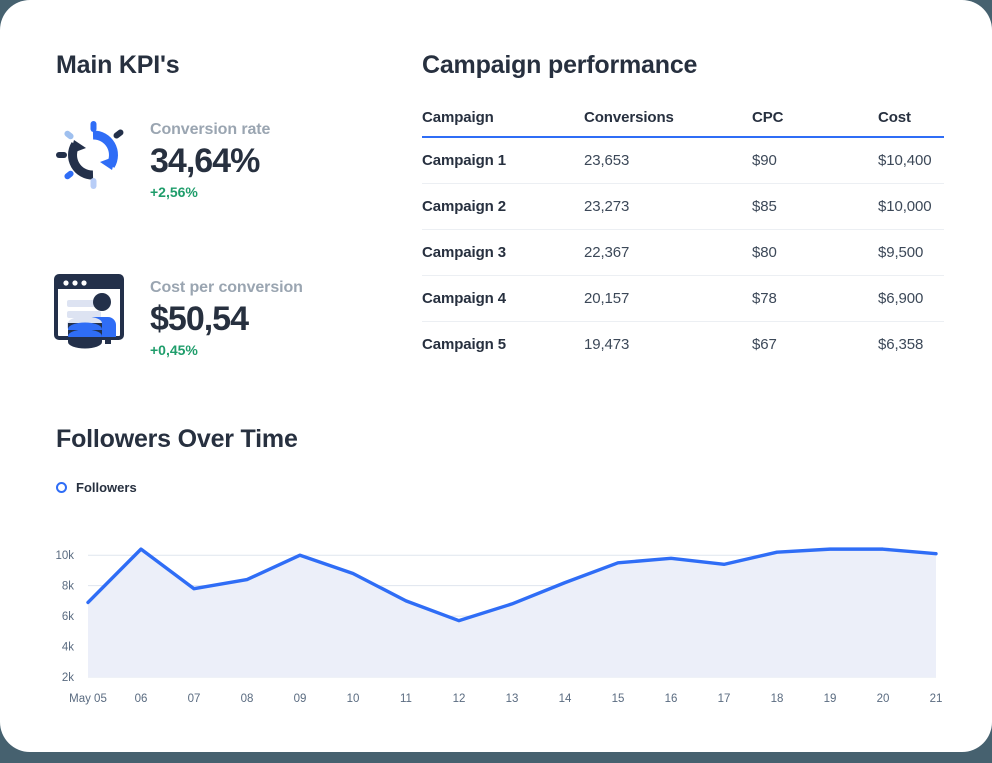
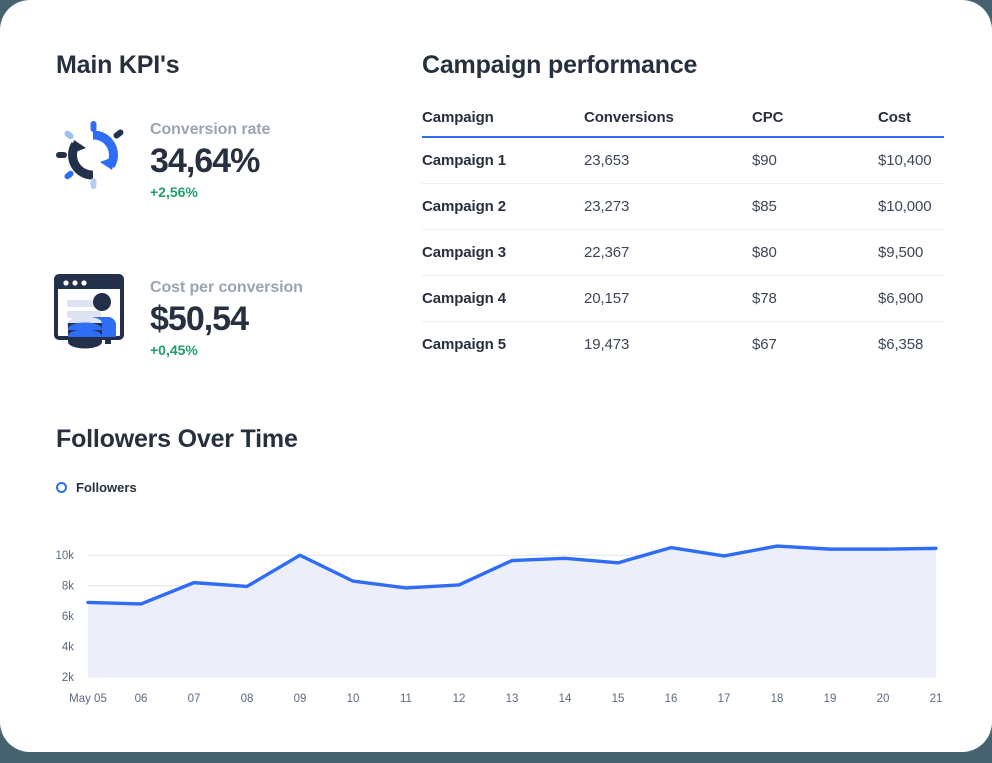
06: 10.4k -> 6.8k
07: 7.8k -> 8.2k
08: 8.4k -> 8.0k
10: 8.8k -> 8.3k
11: 7.0k -> 7.8k
12: 5.7k -> 8.0k
13: 6.8k -> 9.6k
14: 8.2k -> 9.8k
16: 9.8k -> 10.5k
17: 9.4k -> 10.0k
18: 10.2k -> 10.6k
21: 10.1k -> 10.4k
